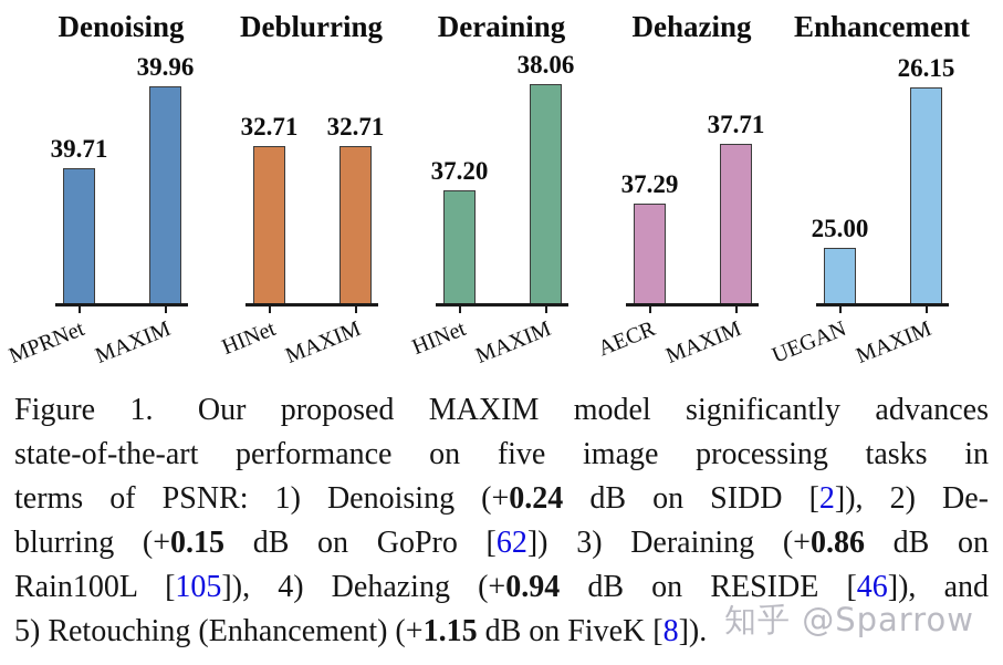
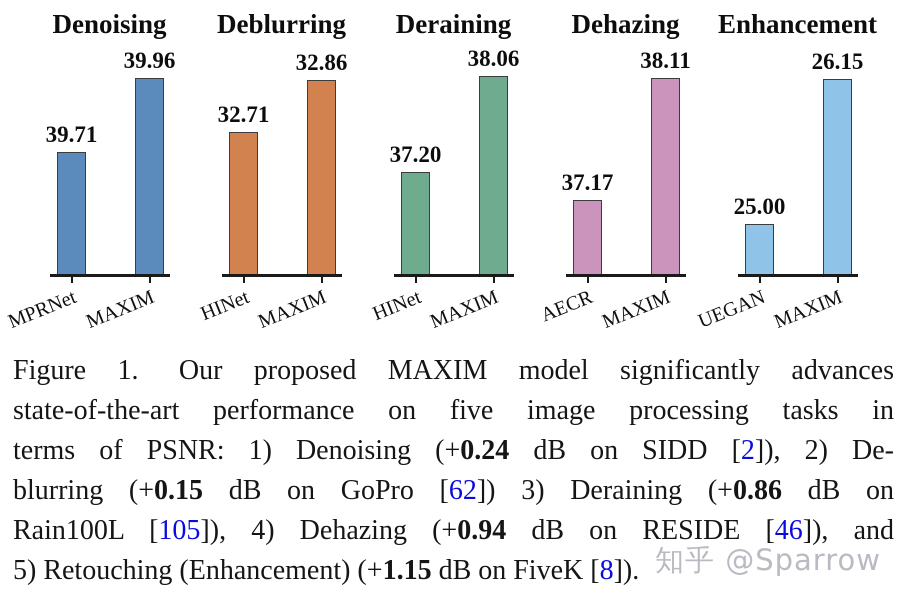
Deblurring/MAXIM: 32.71 -> 32.86
Dehazing/AECR: 37.29 -> 37.17
Dehazing/MAXIM: 37.71 -> 38.11
